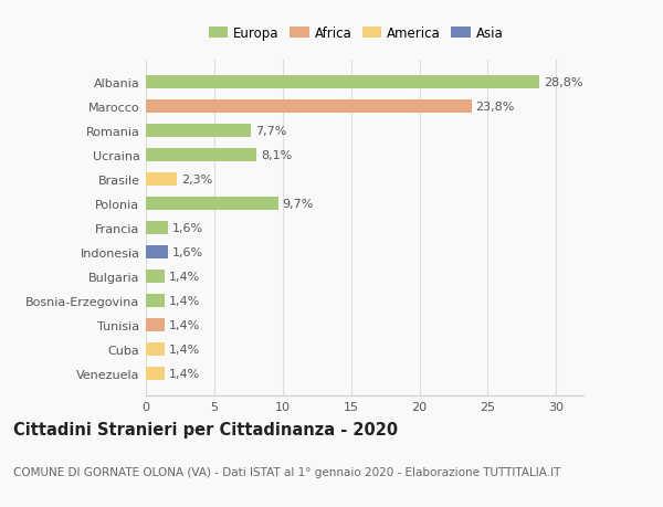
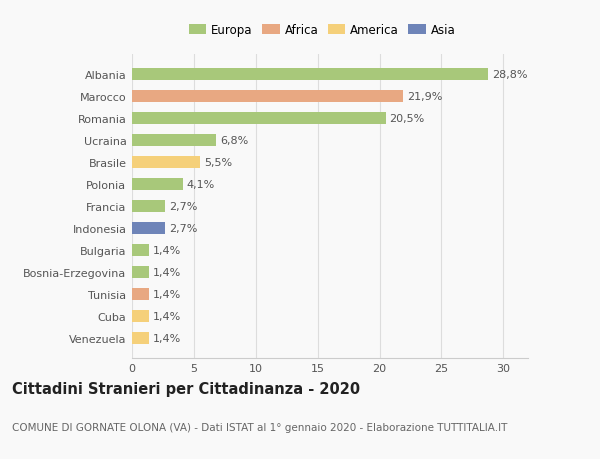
Marocco: 23,8% -> 21,9%
Romania: 7,7% -> 20,5%
Ucraina: 8,1% -> 6,8%
Brasile: 2,3% -> 5,5%
Polonia: 9,7% -> 4,1%
Francia: 1,6% -> 2,7%
Indonesia: 1,6% -> 2,7%
